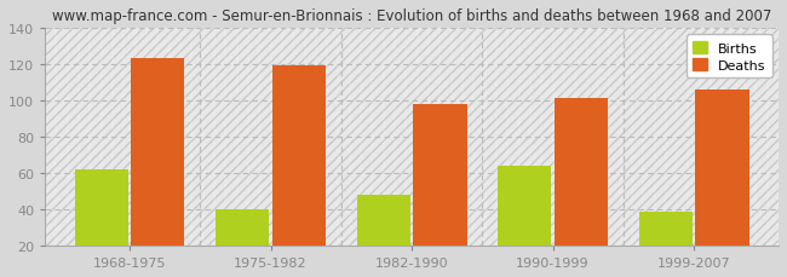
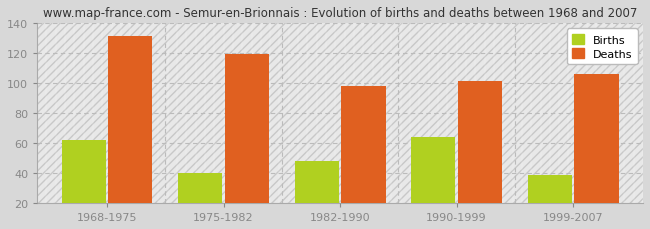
Deaths/1968-1975: 123 -> 131
